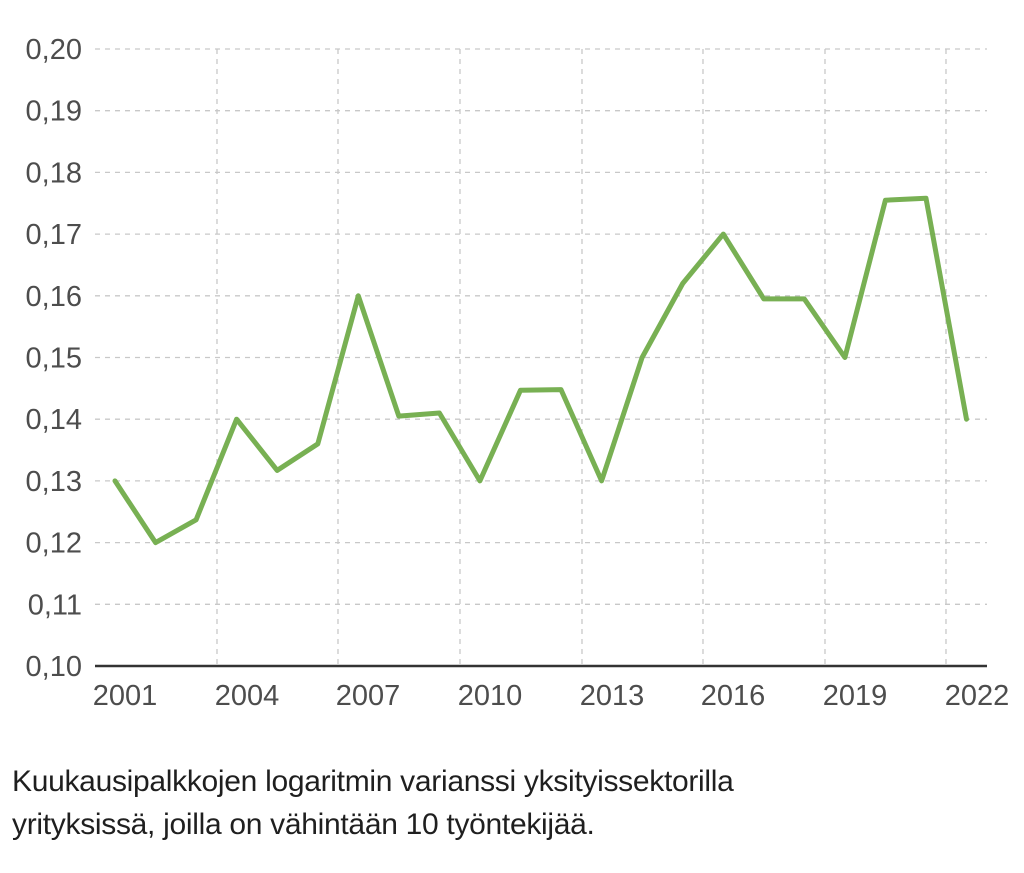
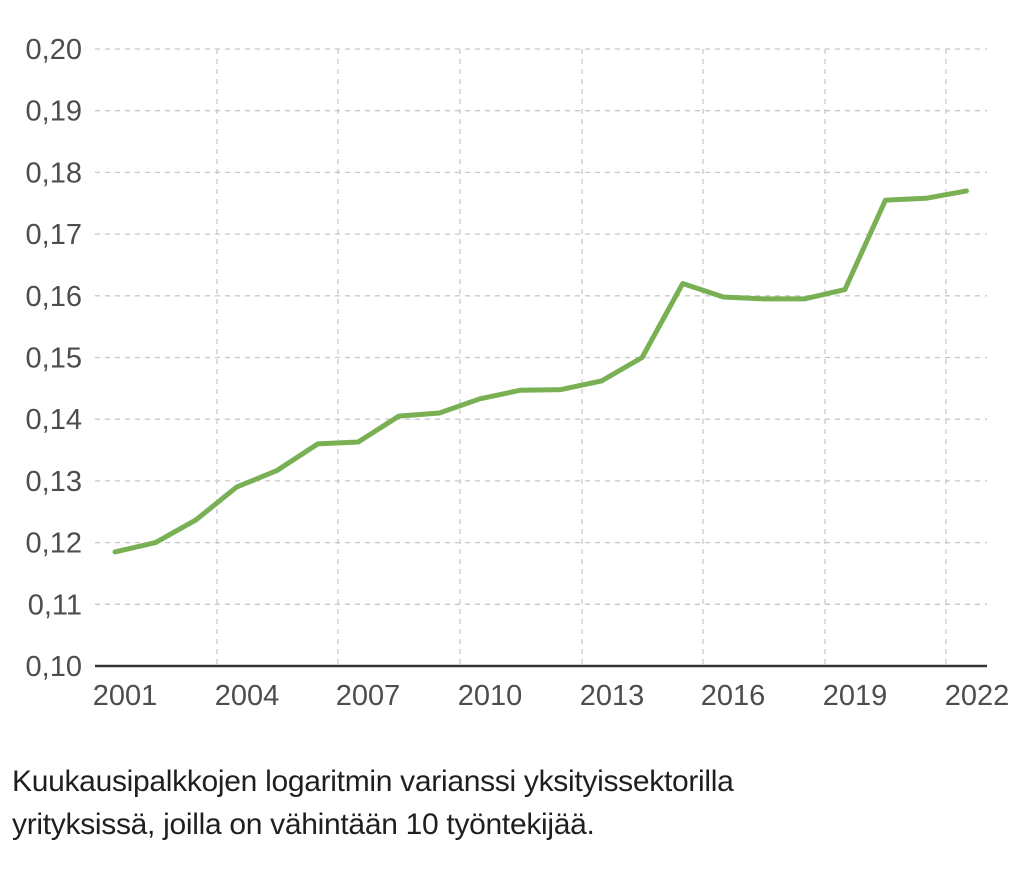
2001: 0,13 -> 0,12
2004: 0,14 -> 0,13
2007: 0,16 -> 0,14
2010: 0,13 -> 0,14
2013: 0,13 -> 0,15
2016: 0,17 -> 0,16
2019: 0,15 -> 0,16
2022: 0,14 -> 0,18
